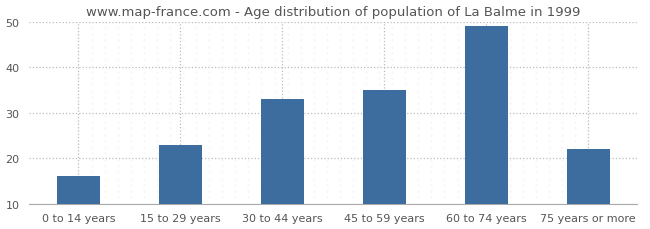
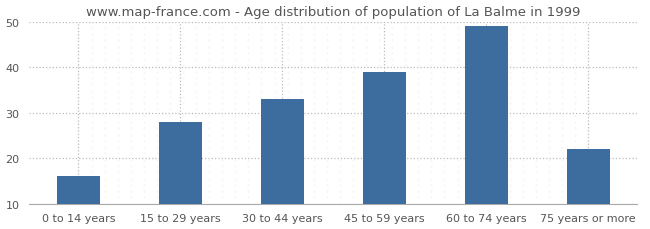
15 to 29 years: 23 -> 28
45 to 59 years: 35 -> 39
